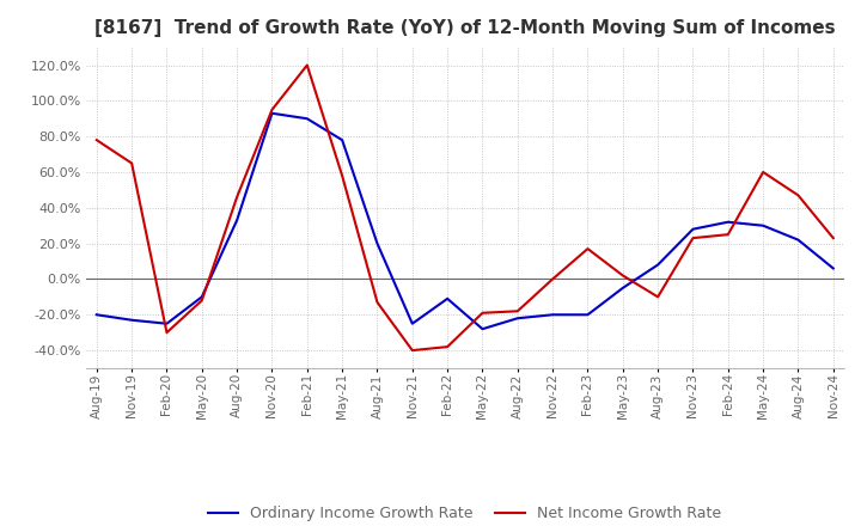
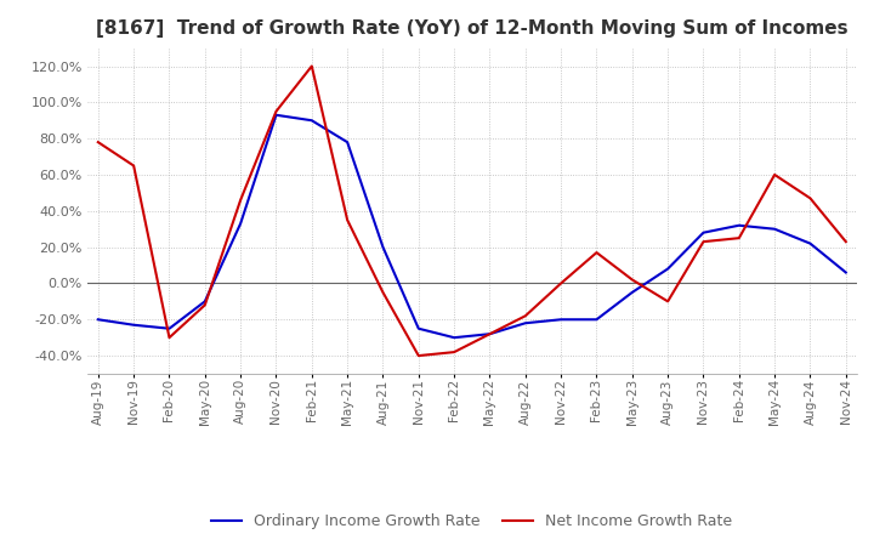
Net Income Growth Rate/May-21: 58% -> 35%
Net Income Growth Rate/Aug-21: -13% -> -5%
Ordinary Income Growth Rate/Feb-22: -11% -> -30%
Net Income Growth Rate/May-22: -19% -> -28%
